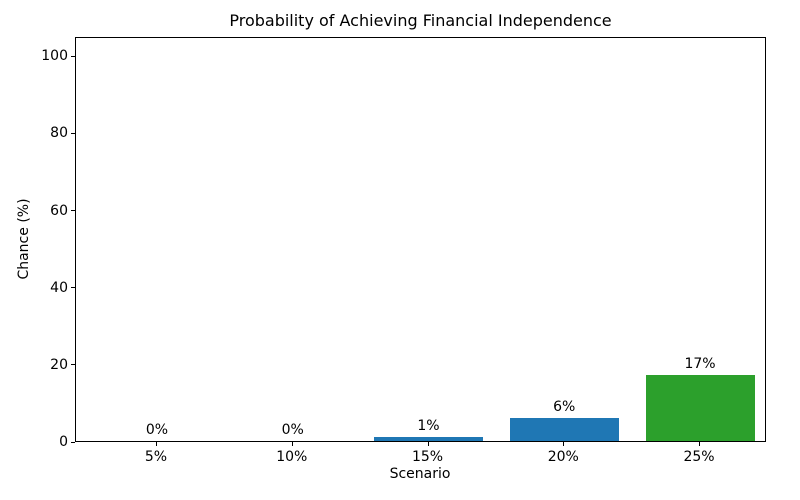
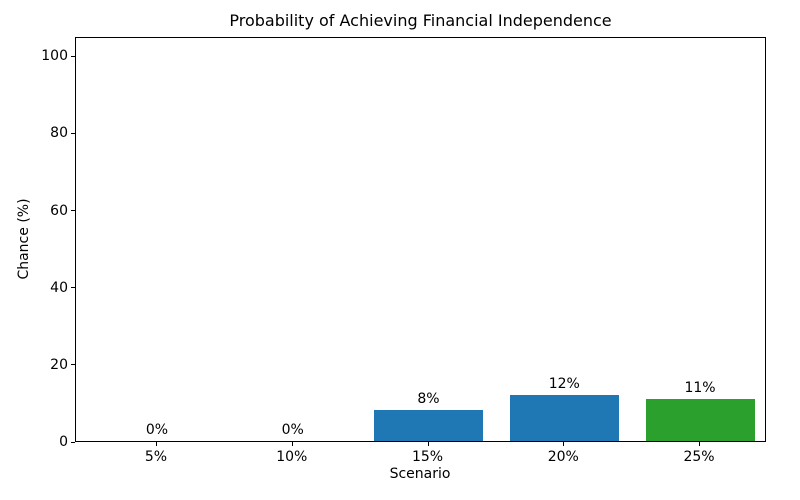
15%: 1% -> 8%
20%: 6% -> 12%
25%: 17% -> 11%
